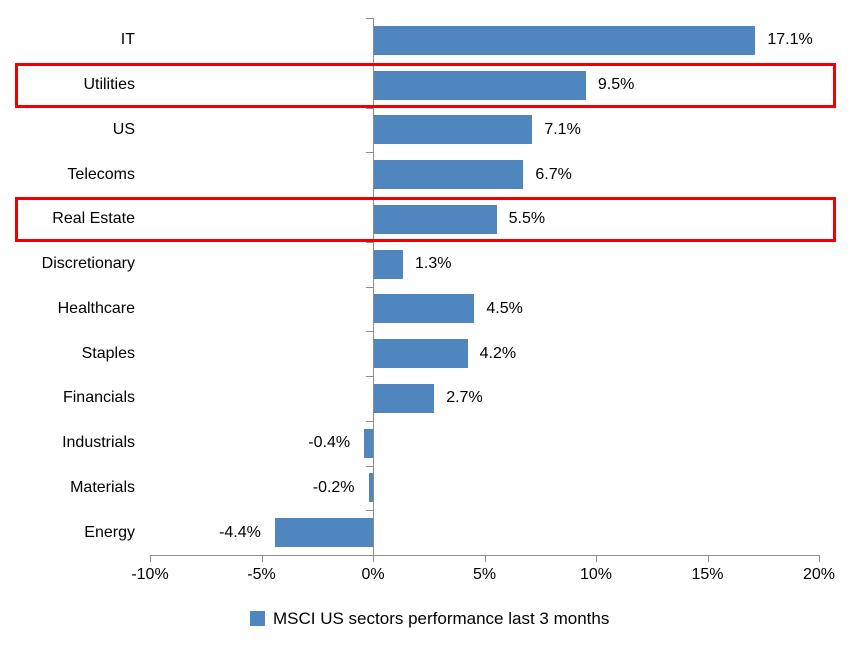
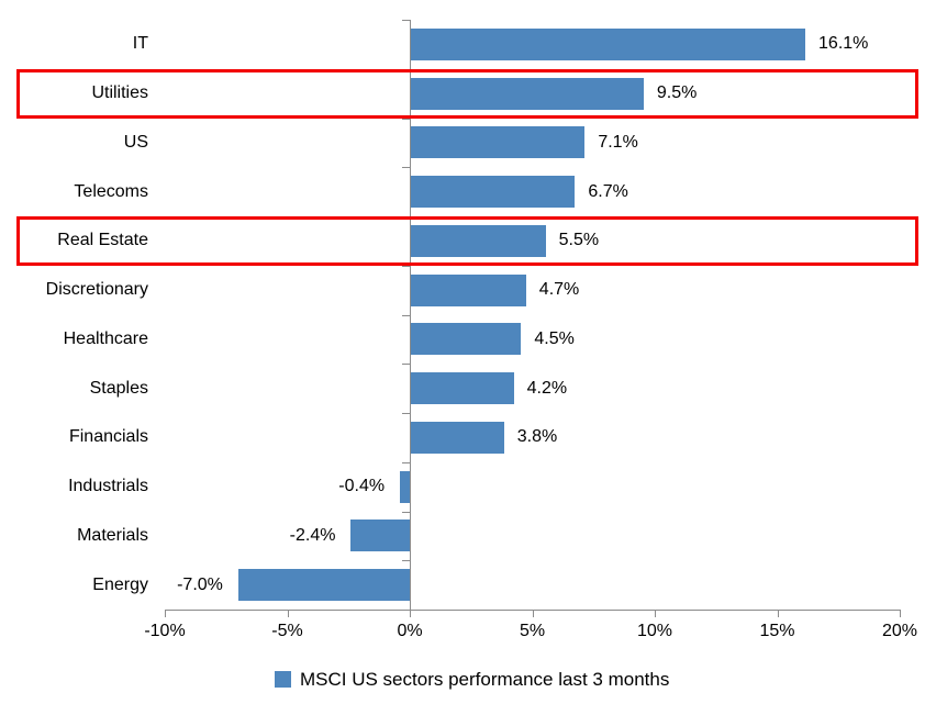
IT: 17.1% -> 16.1%
Discretionary: 1.3% -> 4.7%
Financials: 2.7% -> 3.8%
Materials: -0.2% -> -2.4%
Energy: -4.4% -> -7.0%
